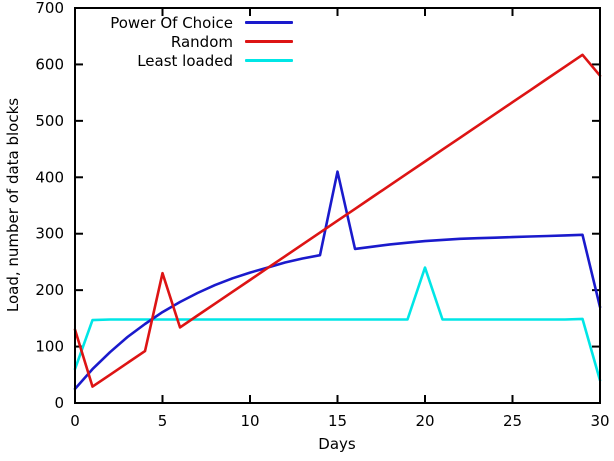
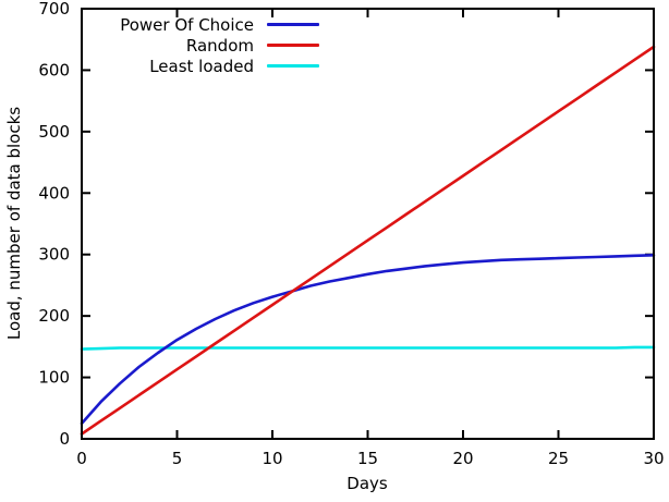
Random/0: 130 -> 10
Least loaded/0: 60 -> 150
Random/5: 230 -> 110
Power Of Choice/15: 410 -> 270
Least loaded/20: 240 -> 150
Power Of Choice/30: 170 -> 300
Random/30: 580 -> 640
Least loaded/30: 40 -> 150
